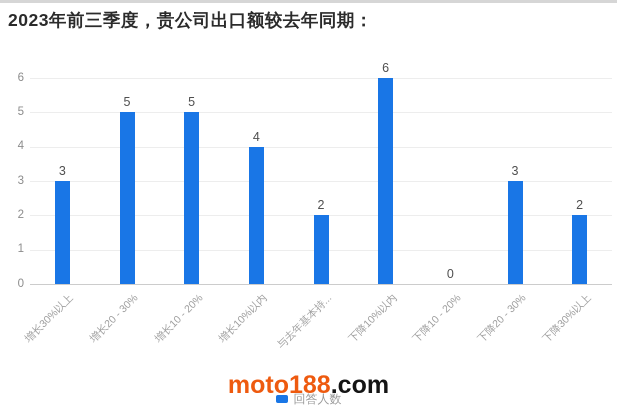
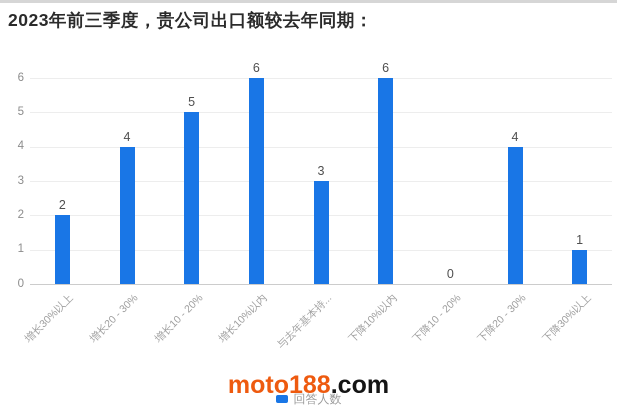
增长30%以上: 3 -> 2
增长20 - 30%: 5 -> 4
增长10%以内: 4 -> 6
与去年基本持...: 2 -> 3
下降20 - 30%: 3 -> 4
下降30%以上: 2 -> 1
